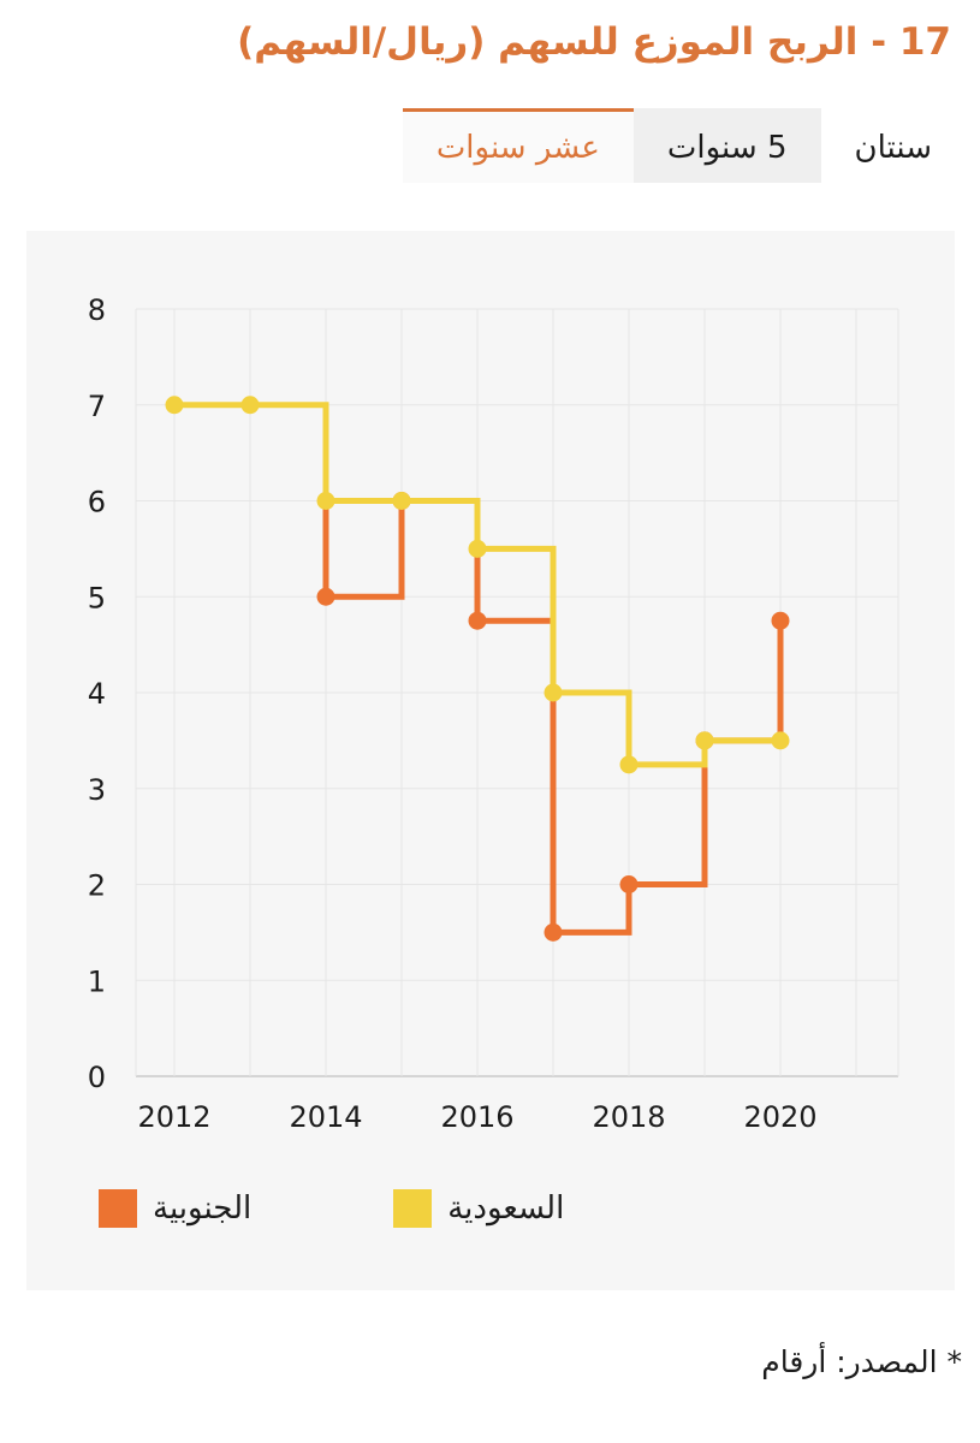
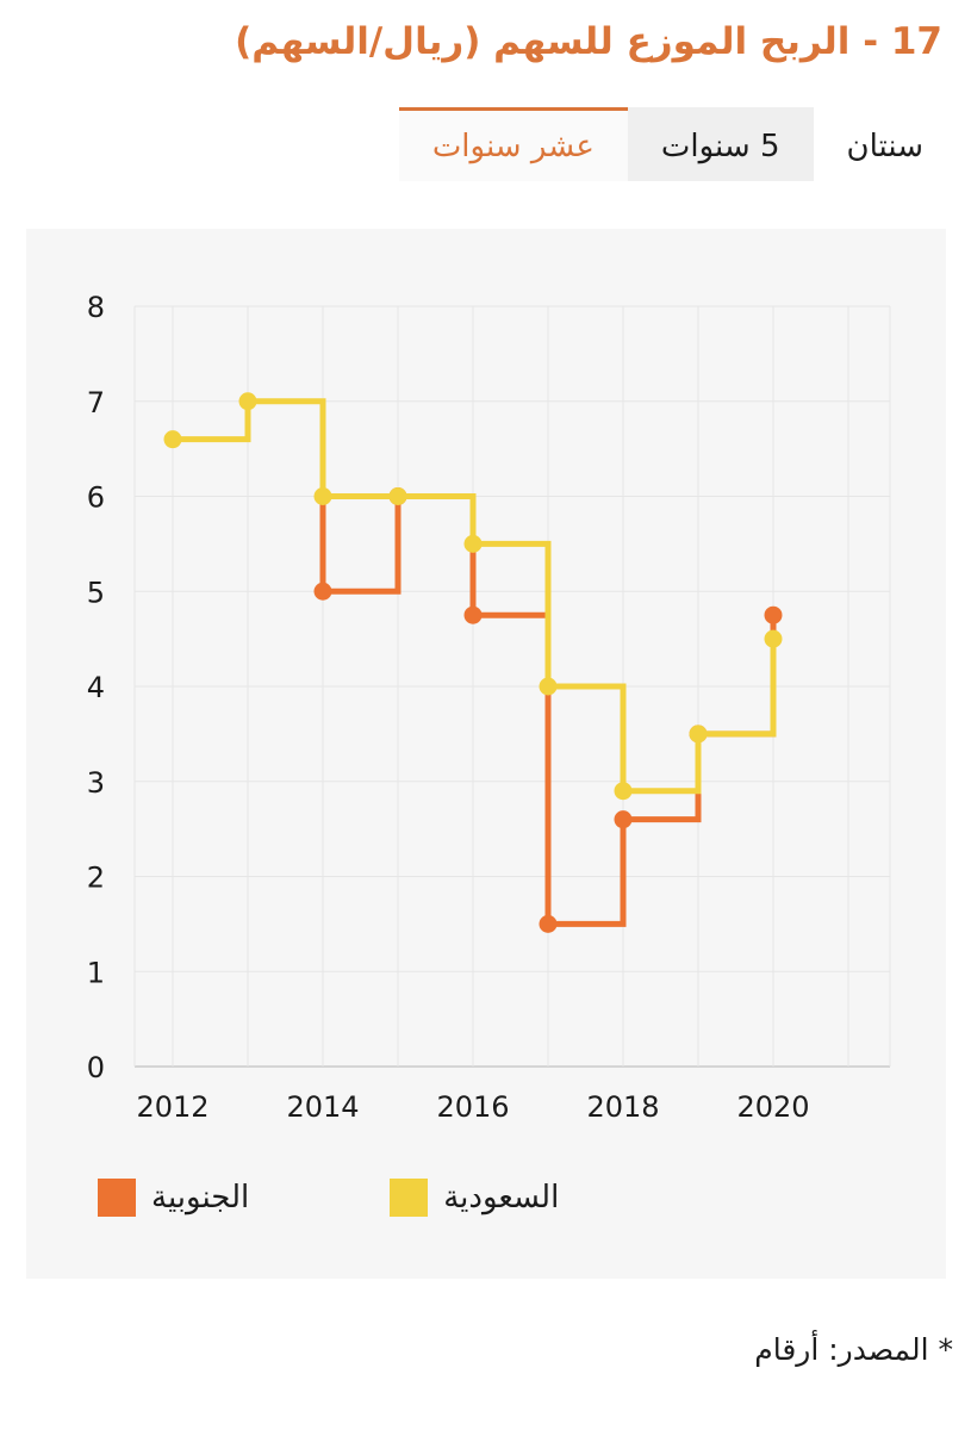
السعودية/2012: 7.0 -> 6.6
الجنوبية/2018: 2.0 -> 2.6
السعودية/2018: 3.2 -> 2.9
السعودية/2020: 3.5 -> 4.5
